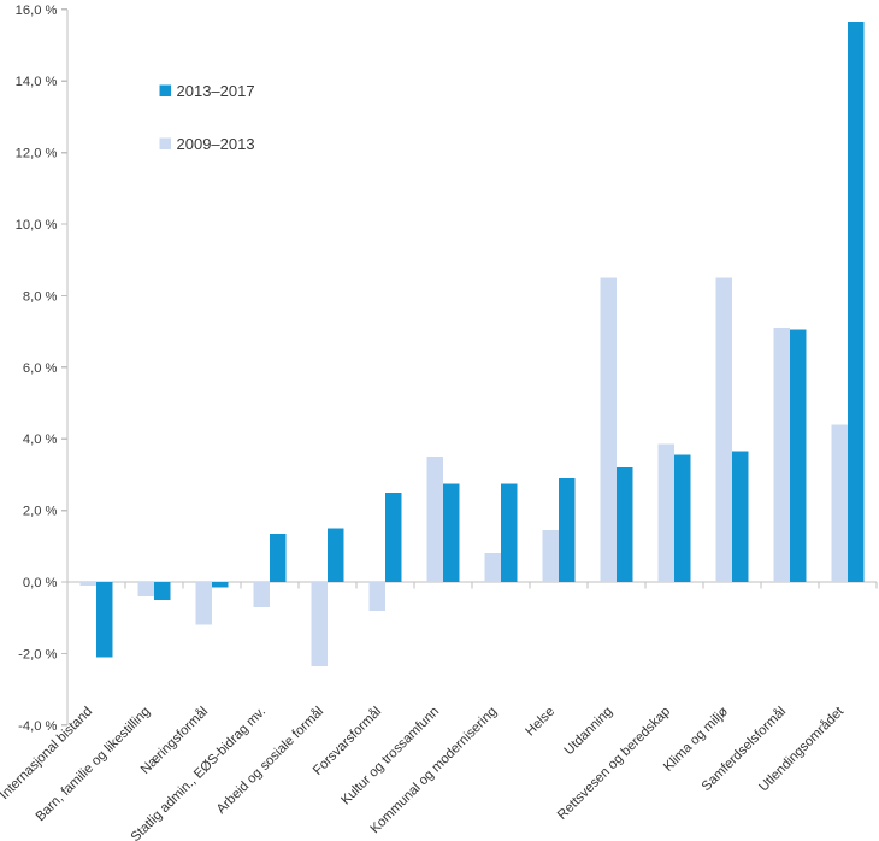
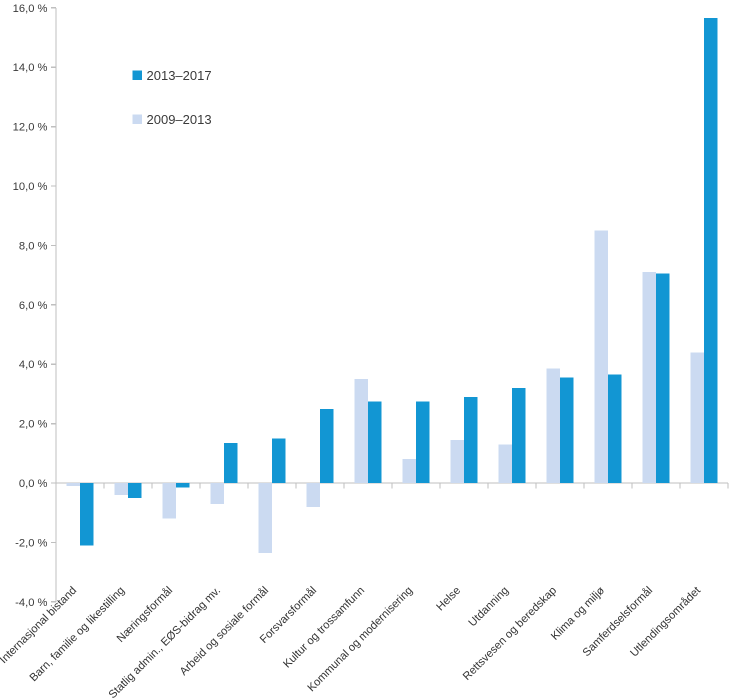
2009–2013/Utdanning: 8,5% -> 1,3%
